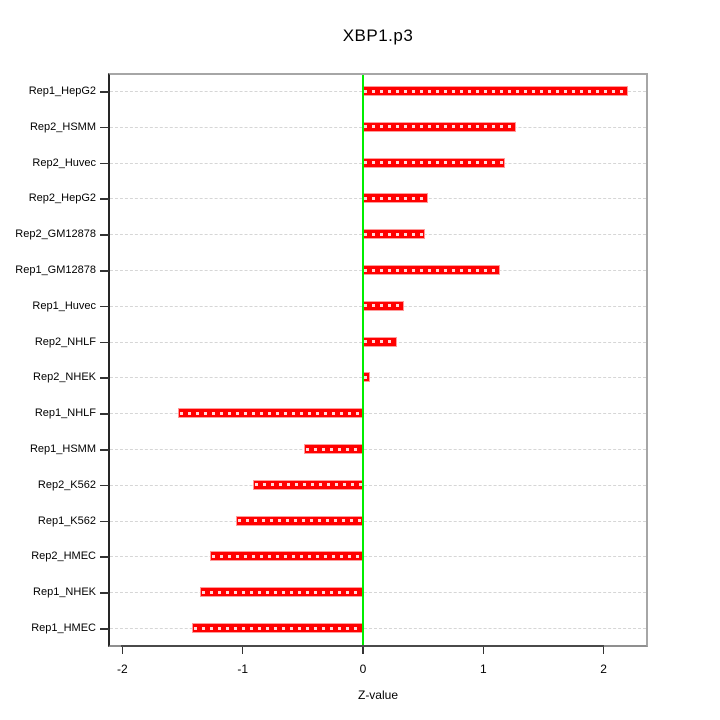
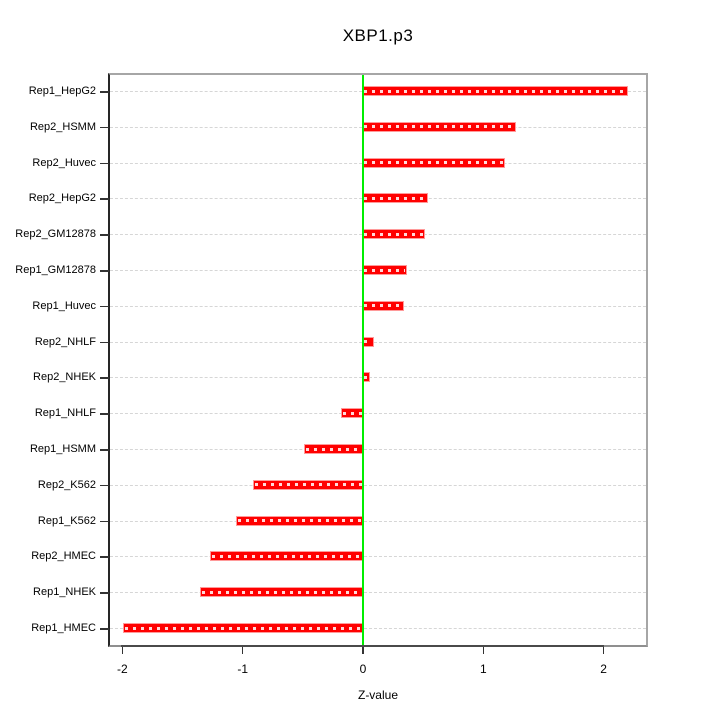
Rep1_GM12878: 1.15 -> 0.37
Rep2_NHLF: 0.29 -> 0.10
Rep1_NHLF: -1.55 -> -0.19
Rep1_HMEC: -1.43 -> -2.00
